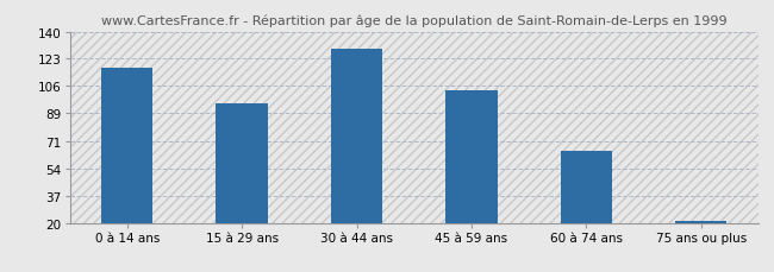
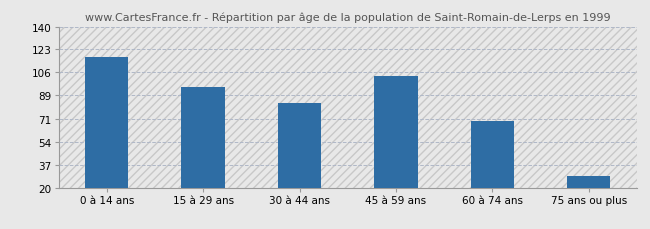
30 à 44 ans: 129 -> 83
60 à 74 ans: 65 -> 70
75 ans ou plus: 21 -> 29
